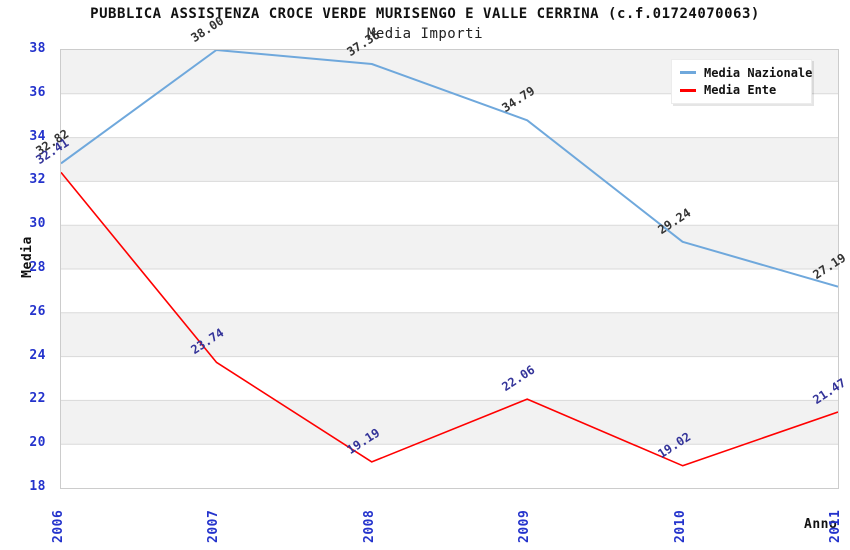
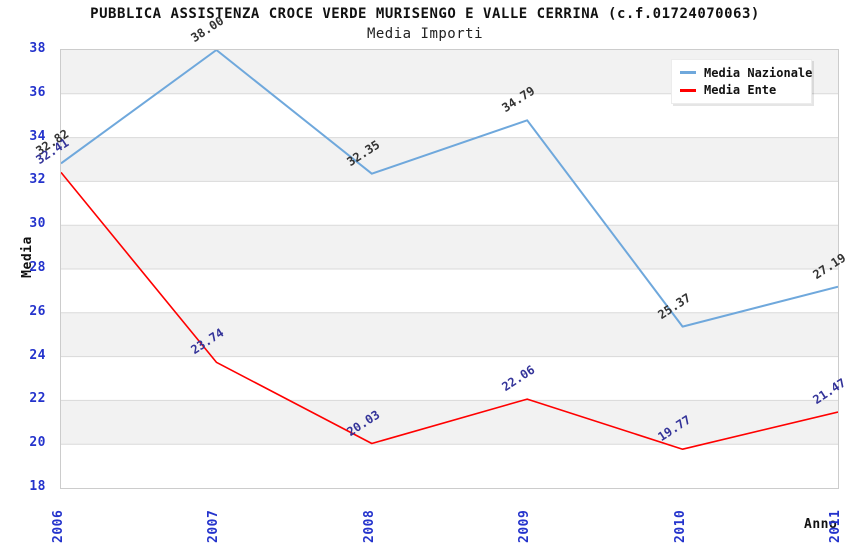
Media Nazionale/2008: 37.36 -> 32.35
Media Ente/2008: 19.19 -> 20.03
Media Nazionale/2010: 29.24 -> 25.37
Media Ente/2010: 19.02 -> 19.77
